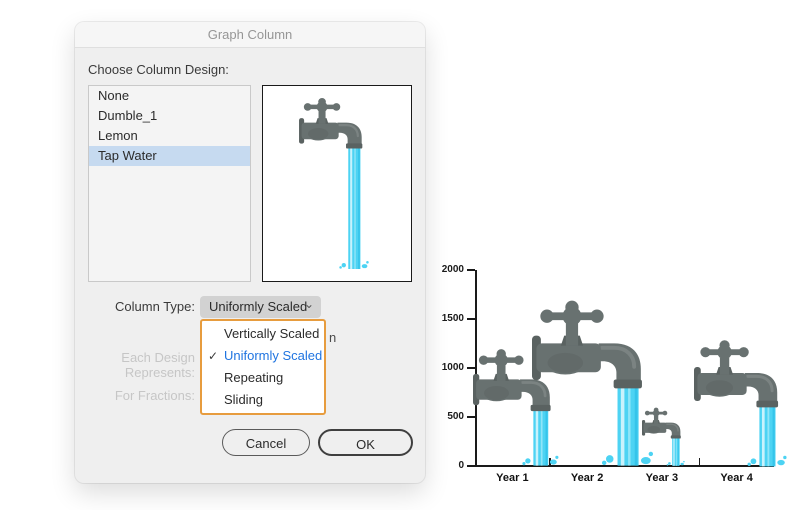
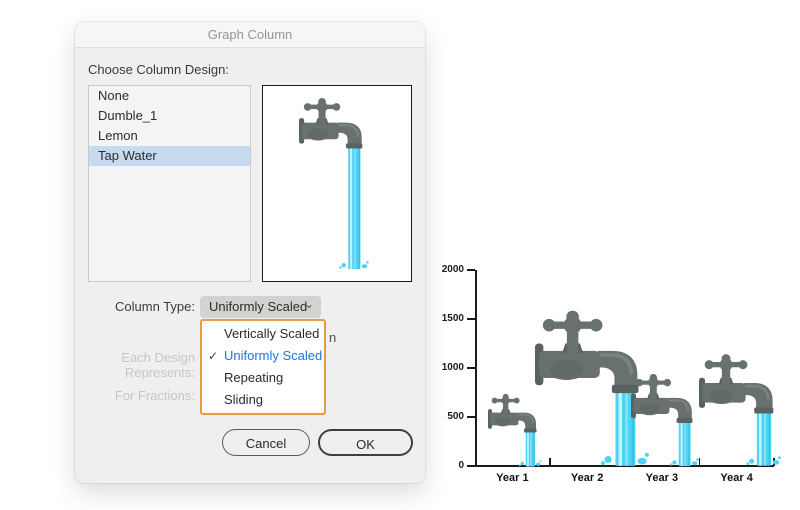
Year 1: 1200 -> 800
Year 2: 1700 -> 1600
Year 3: 600 -> 1000
Year 4: 1300 -> 1200
